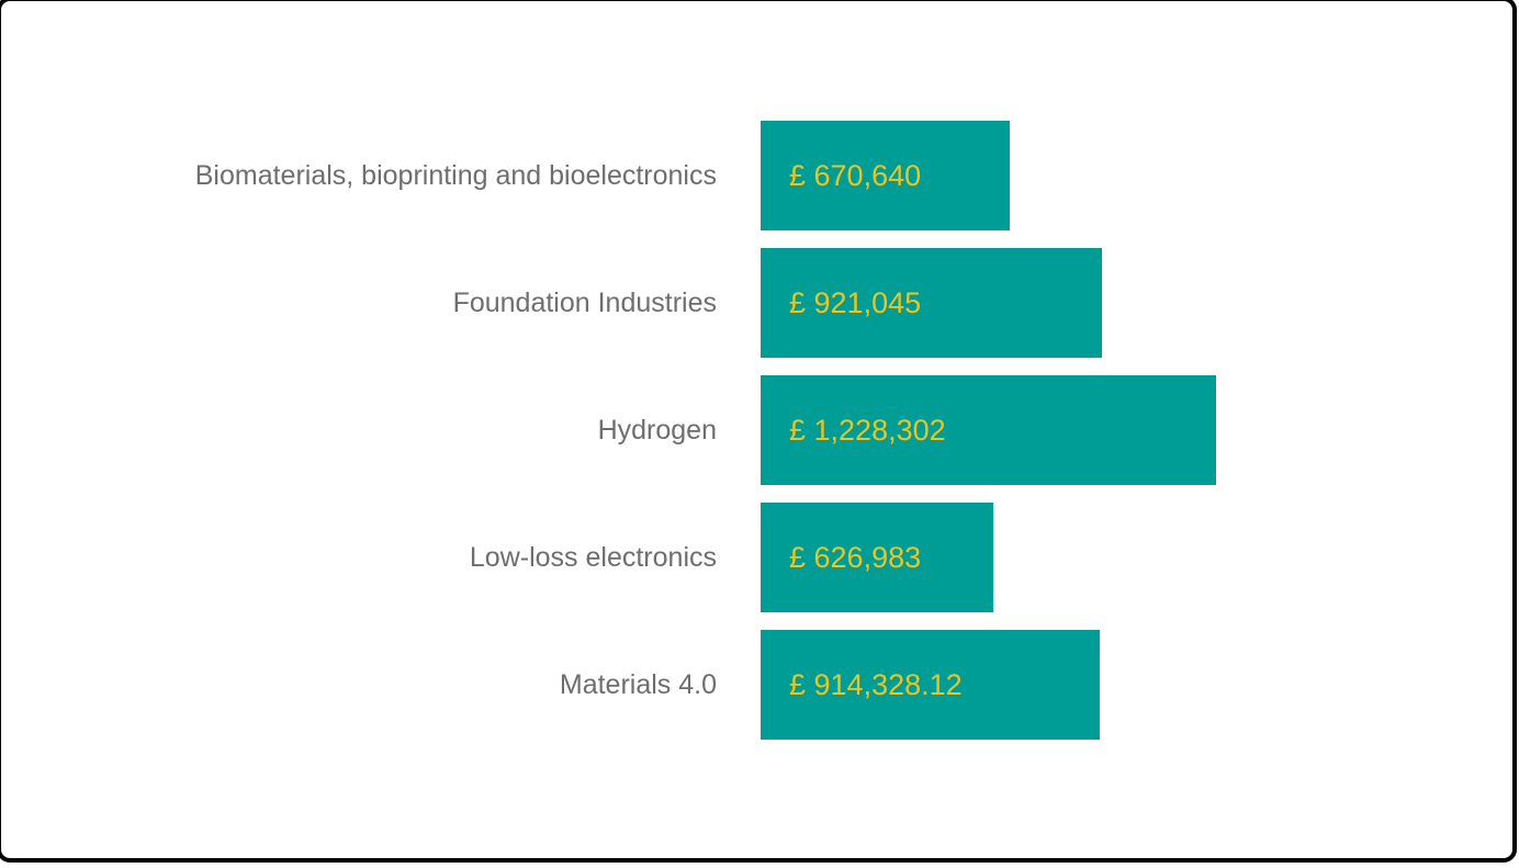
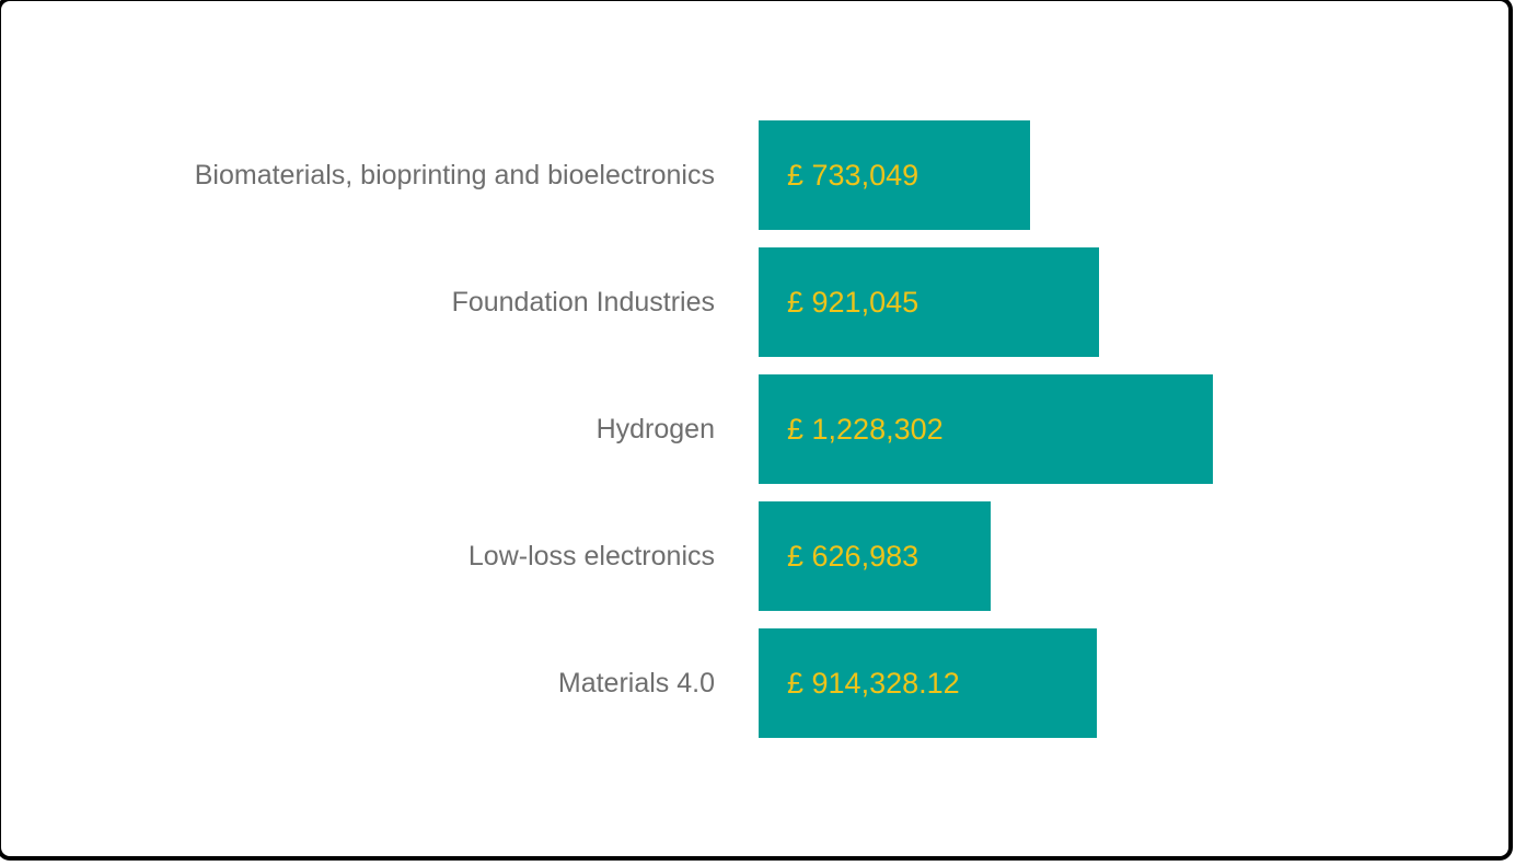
Biomaterials, bioprinting and bioelectronics: 670,640 -> 733,049
